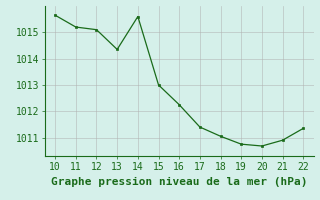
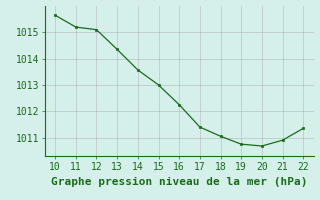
14: 1015.60 -> 1013.57
